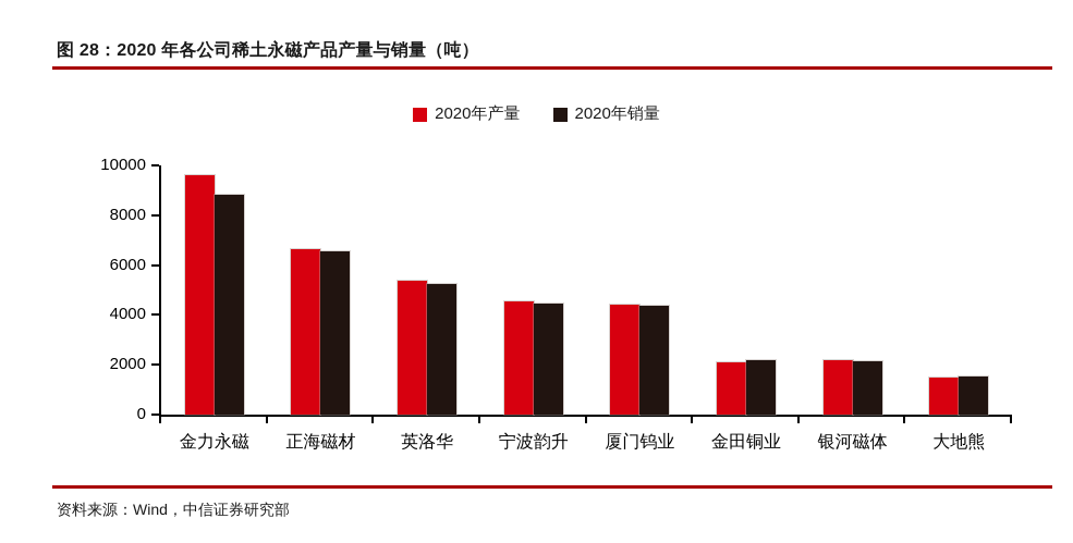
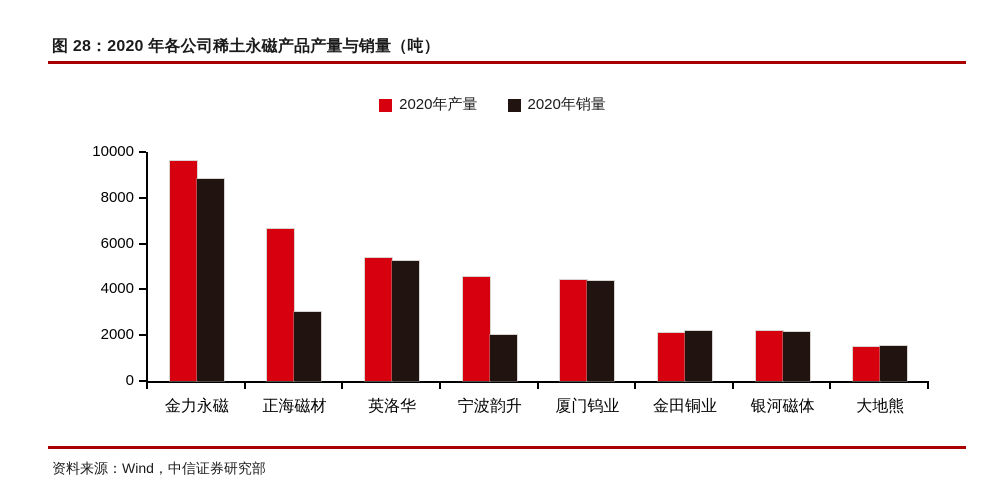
2020年销量/正海磁材: 6600 -> 3000
2020年销量/宁波韵升: 4400 -> 2000
